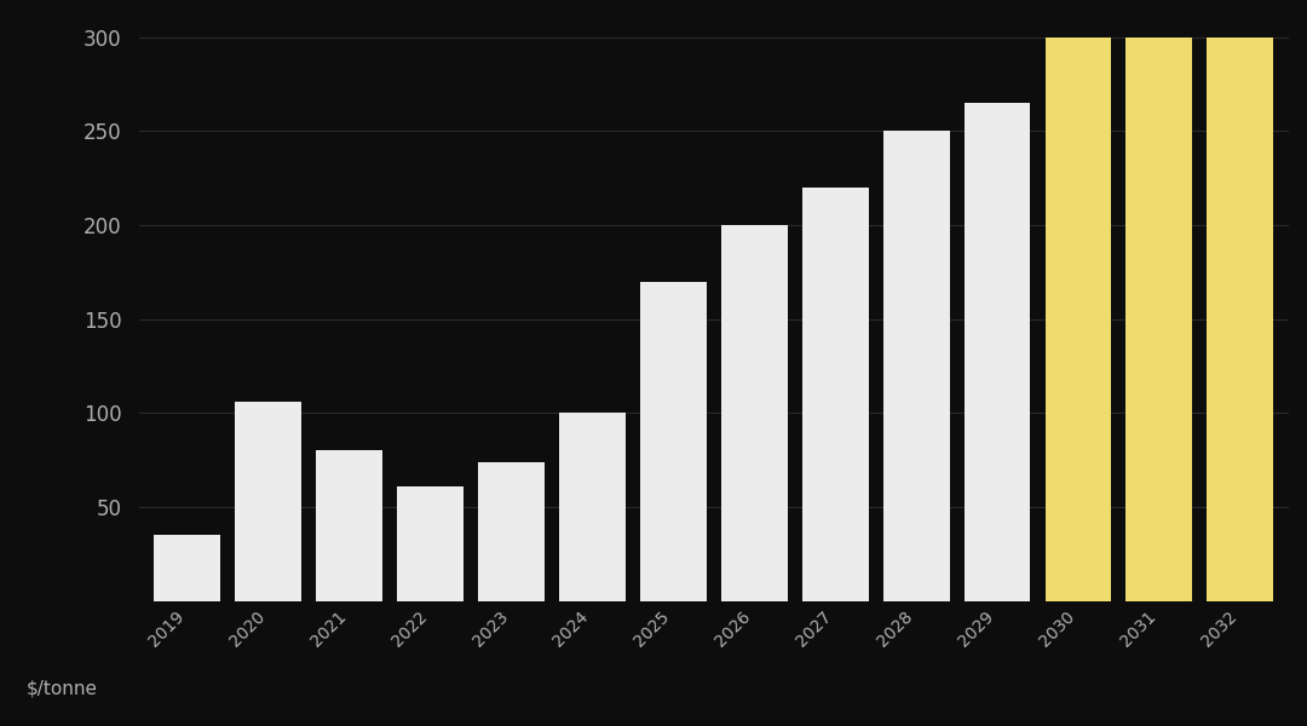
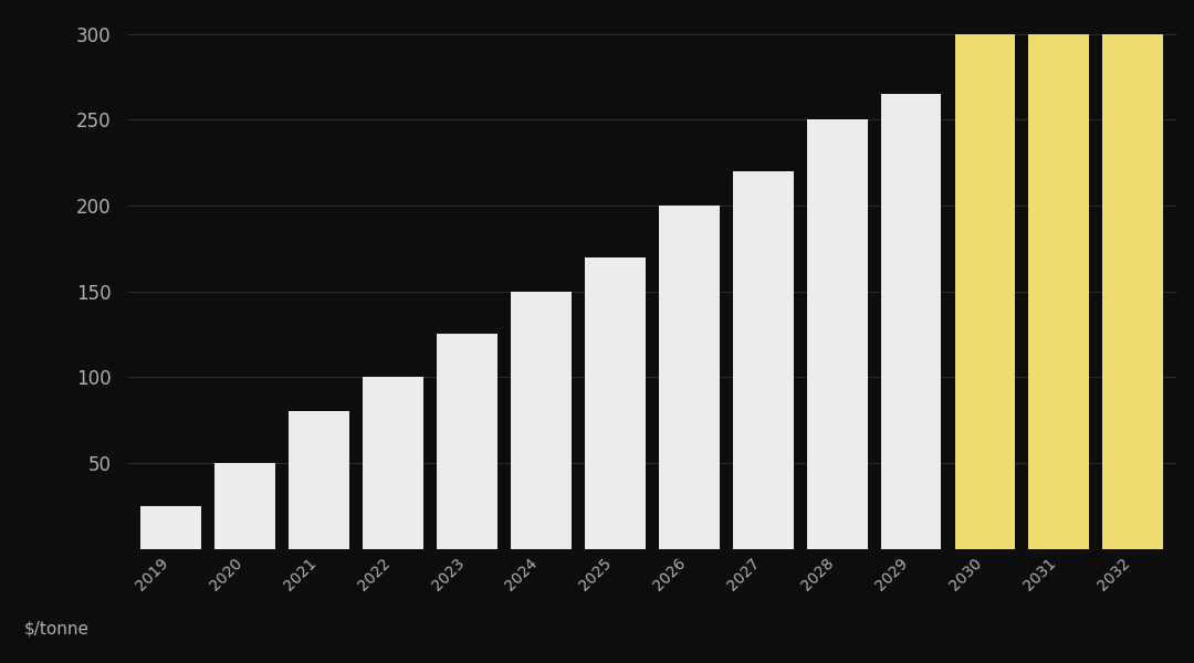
2019: 35 -> 25
2020: 106 -> 50
2022: 61 -> 100
2023: 74 -> 125
2024: 100 -> 150
